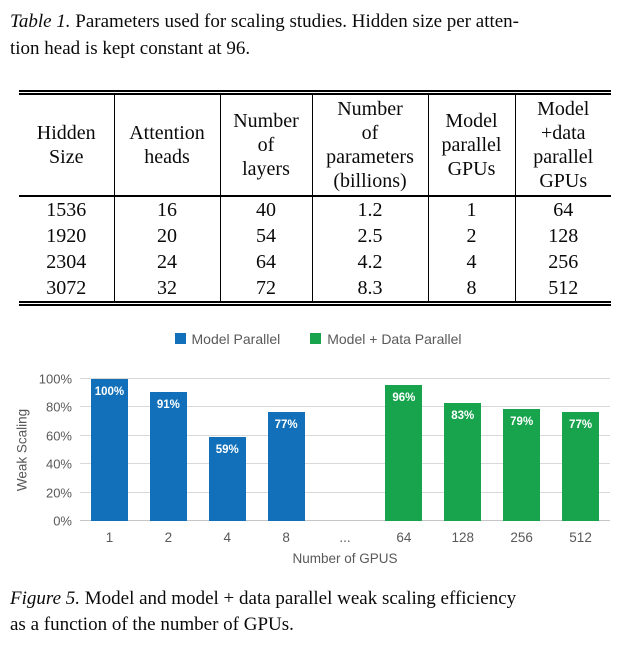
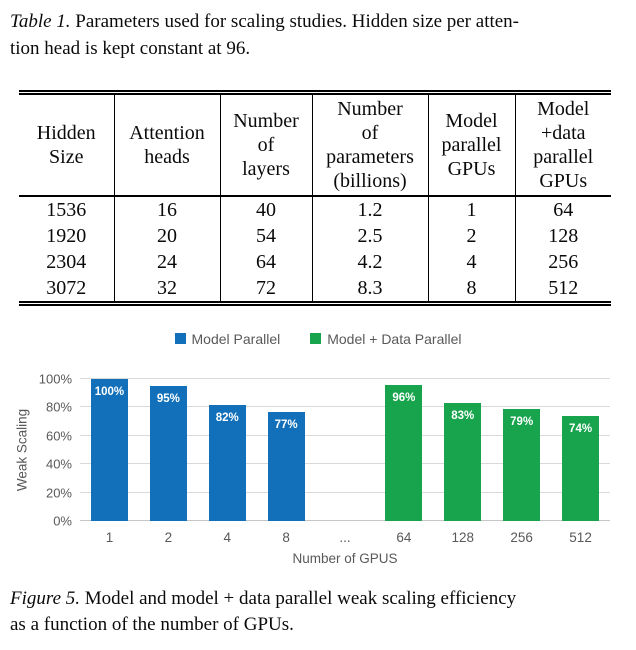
Model Parallel/2: 91% -> 95%
Model Parallel/4: 59% -> 82%
Model + Data Parallel/512: 77% -> 74%
